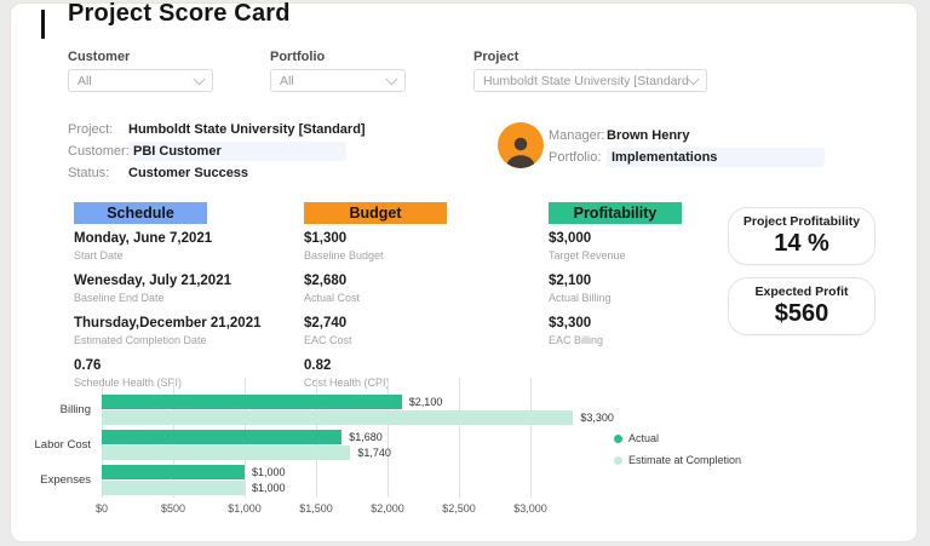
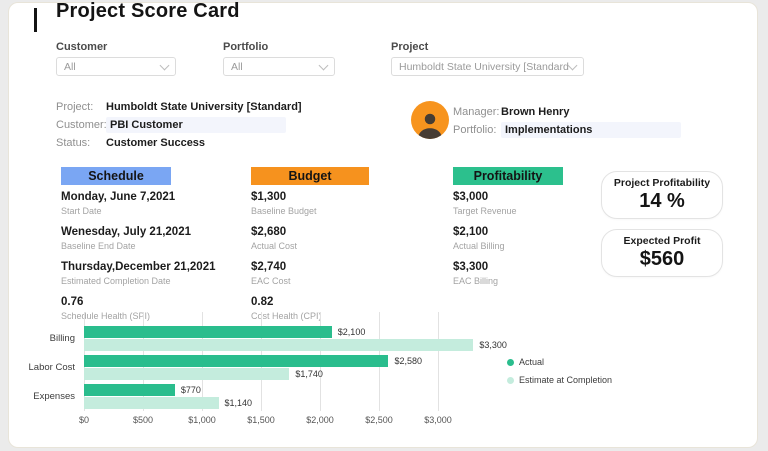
Actual/Labor Cost: $1,680 -> $2,580
Actual/Expenses: $1,000 -> $770
Estimate at Completion/Expenses: $1,000 -> $1,140
